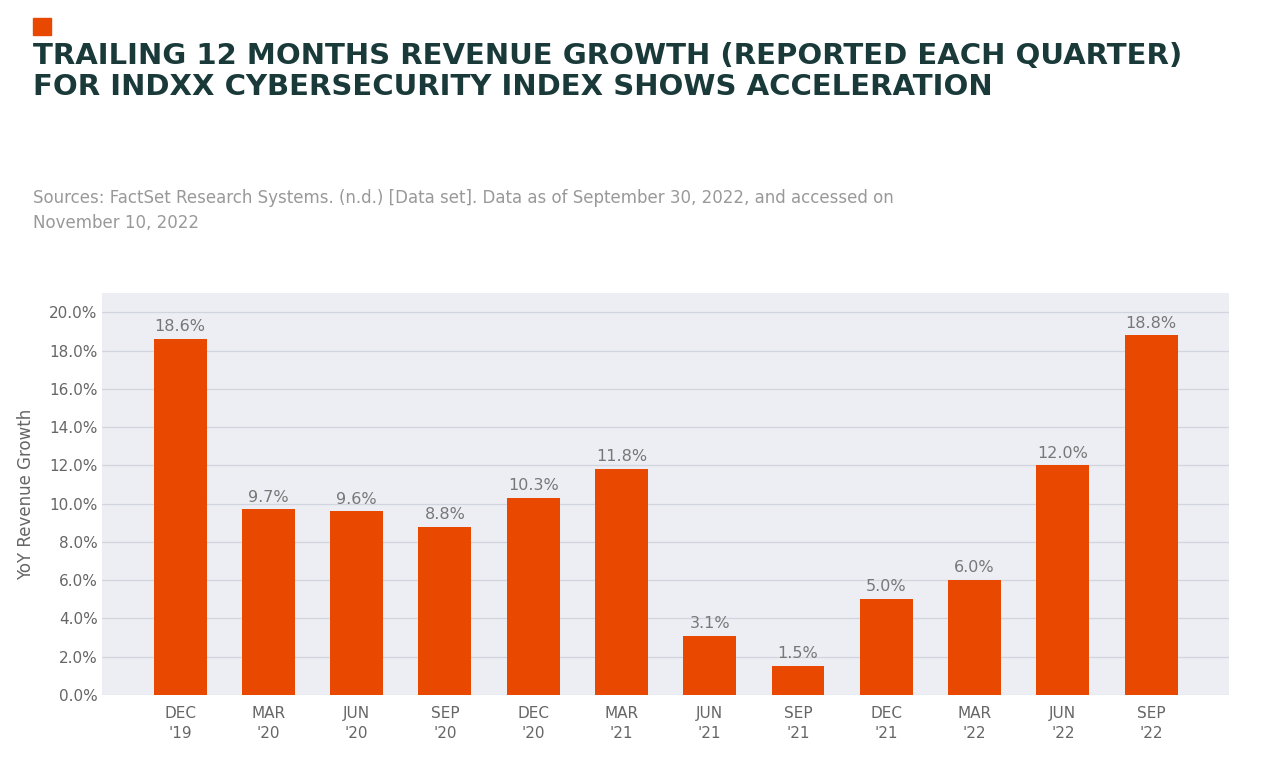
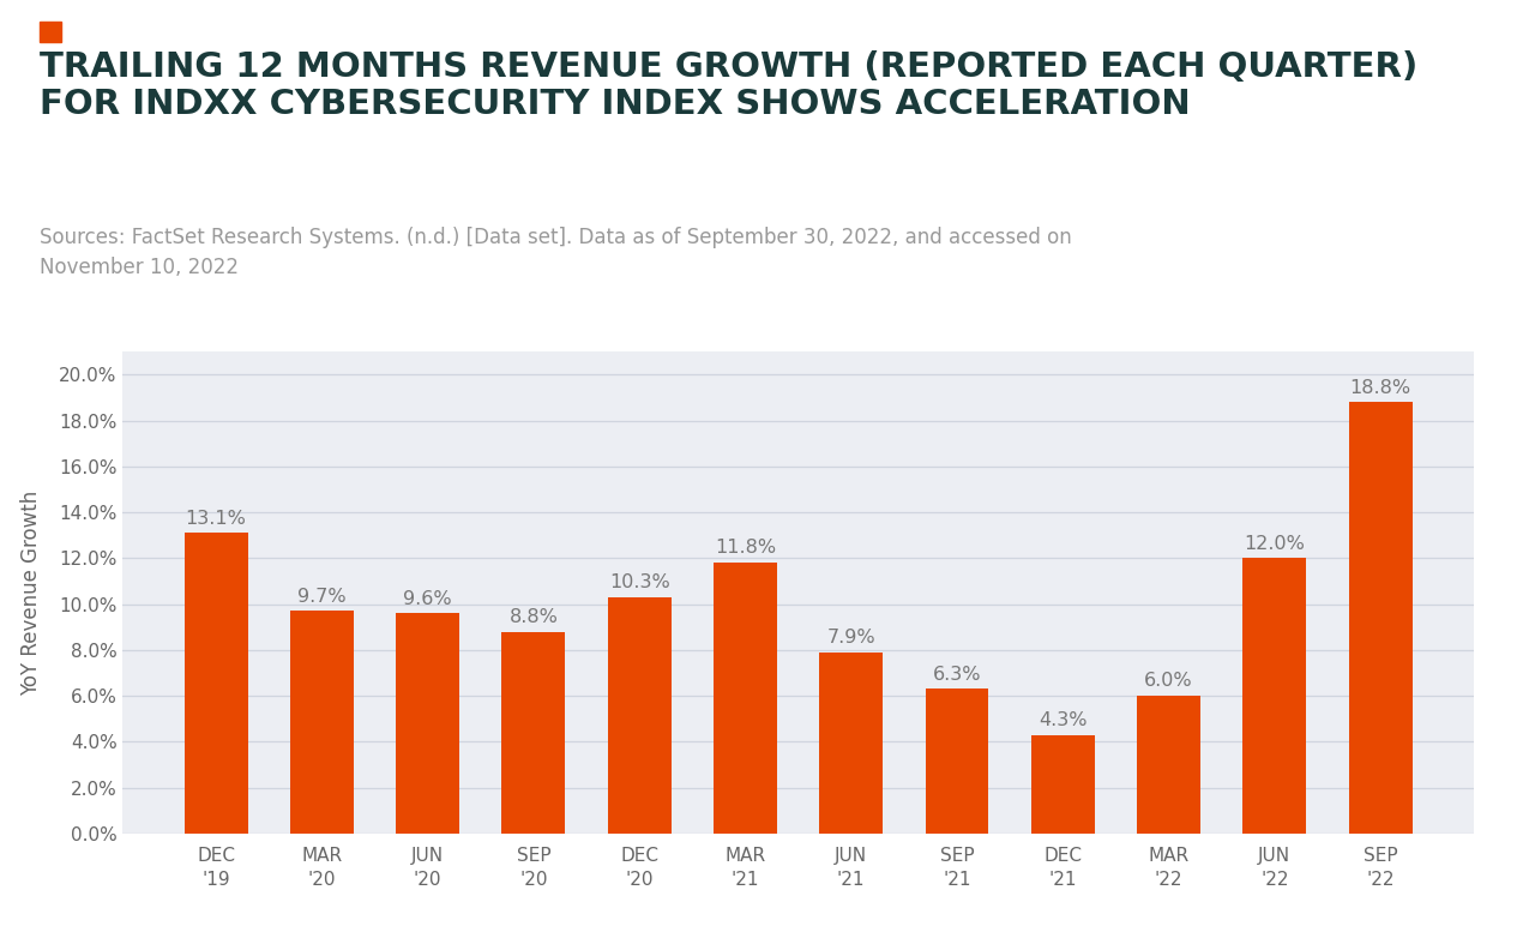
DEC '19: 18.6% -> 13.1%
JUN '21: 3.1% -> 7.9%
SEP '21: 1.5% -> 6.3%
DEC '21: 5.0% -> 4.3%
